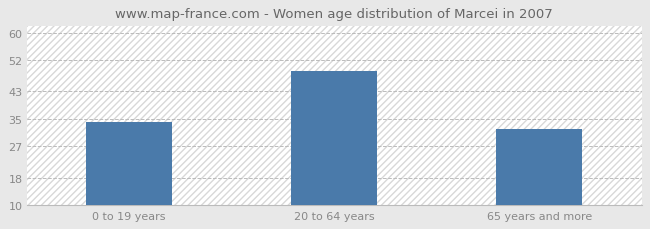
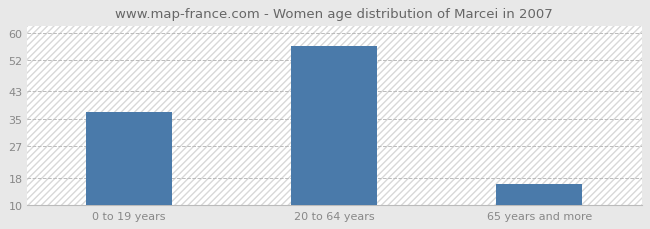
0 to 19 years: 34 -> 37
20 to 64 years: 49 -> 56
65 years and more: 32 -> 16
